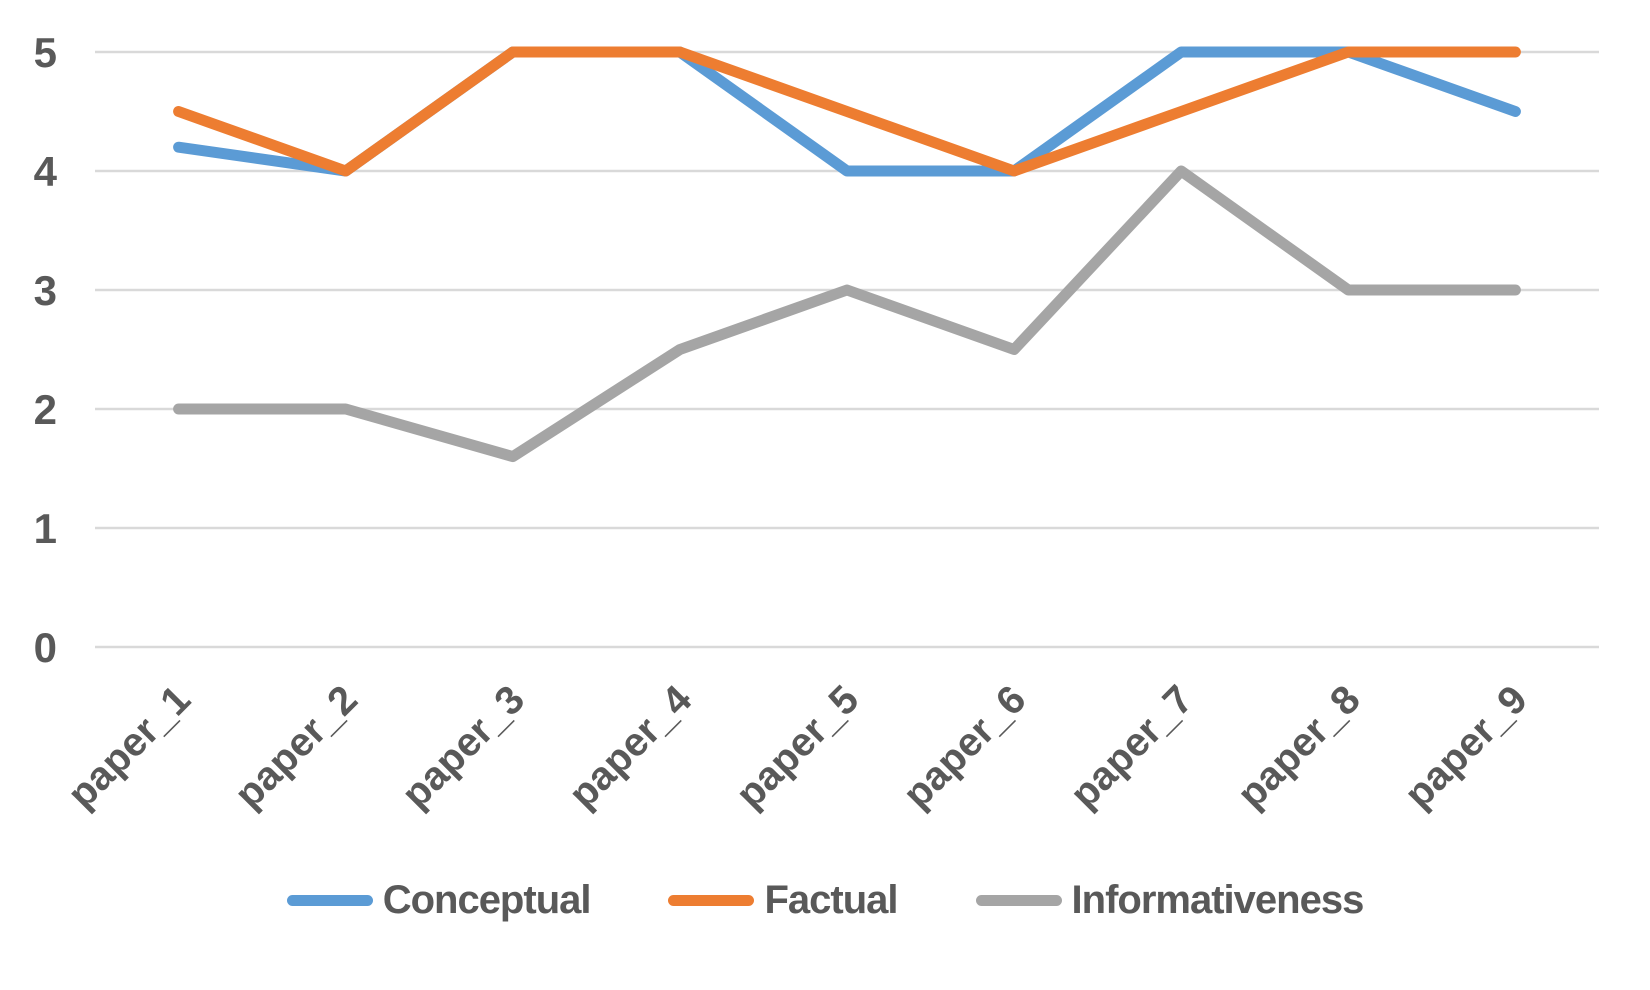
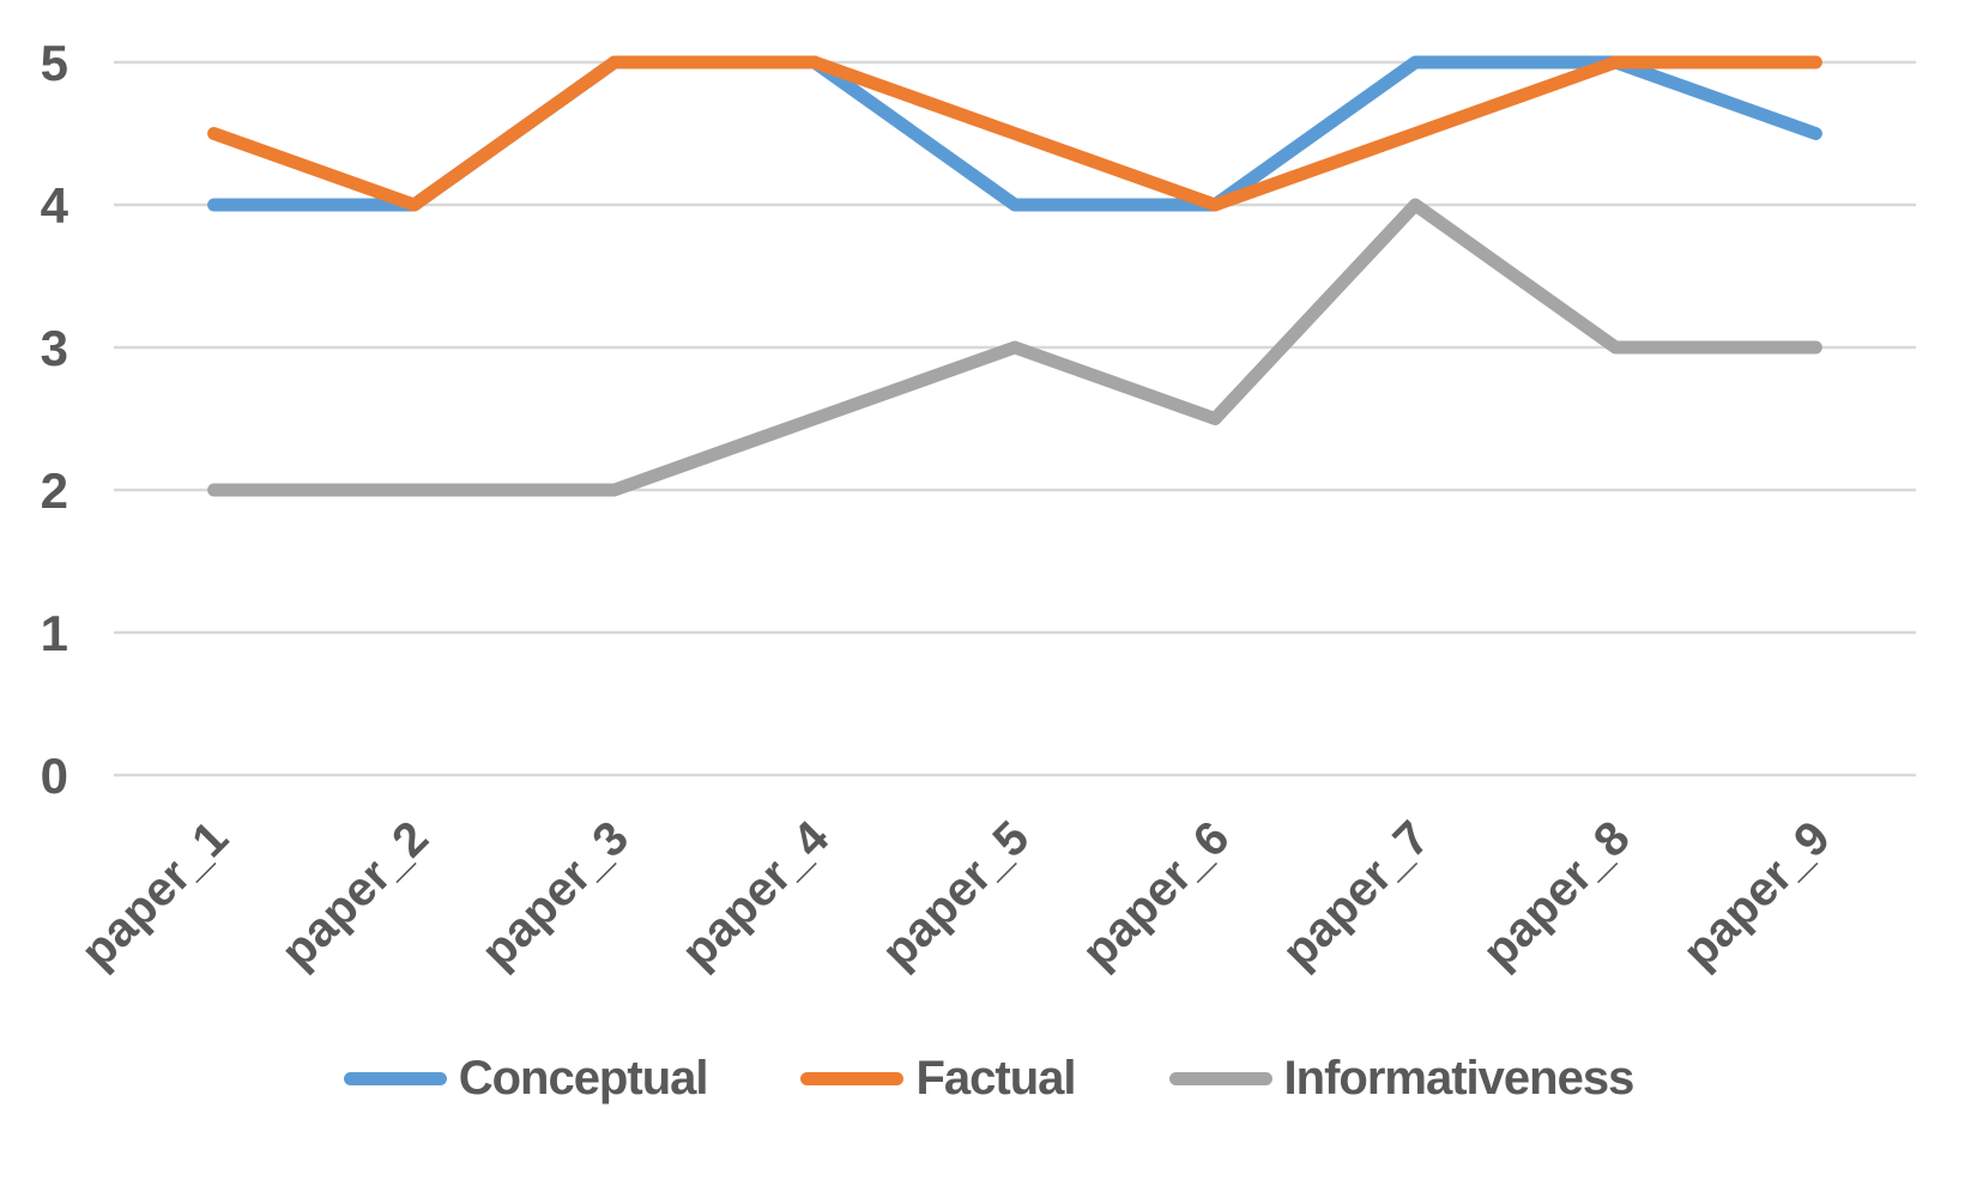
Conceptual/paper_1: 4.2 -> 4.0
Informativeness/paper_3: 1.6 -> 2.0
